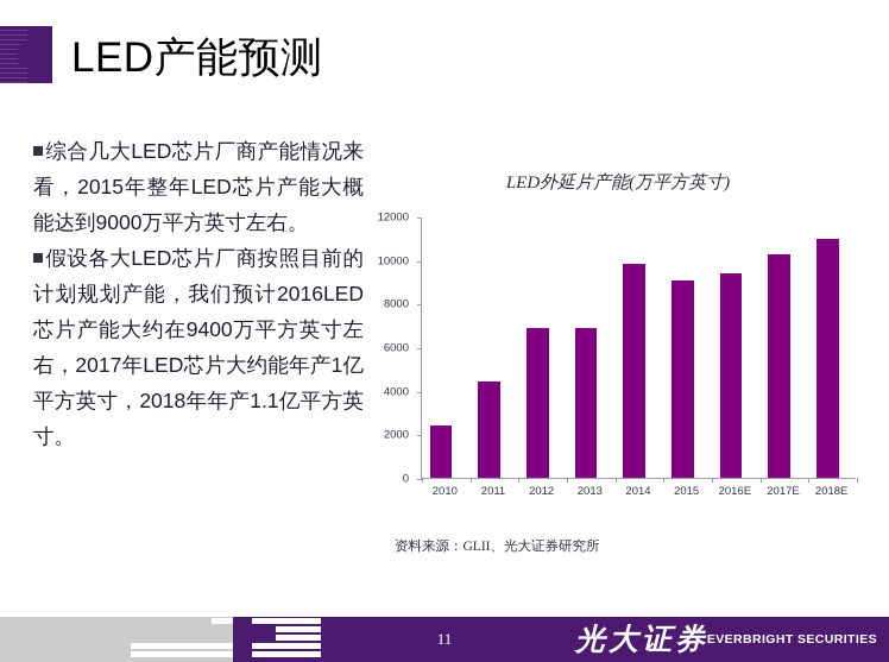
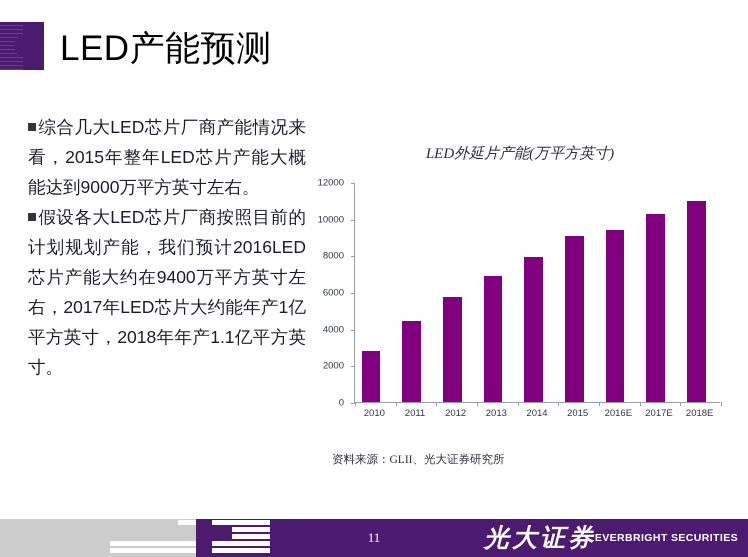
2010: 2400 -> 2800
2012: 6900 -> 5700
2014: 9800 -> 7900
